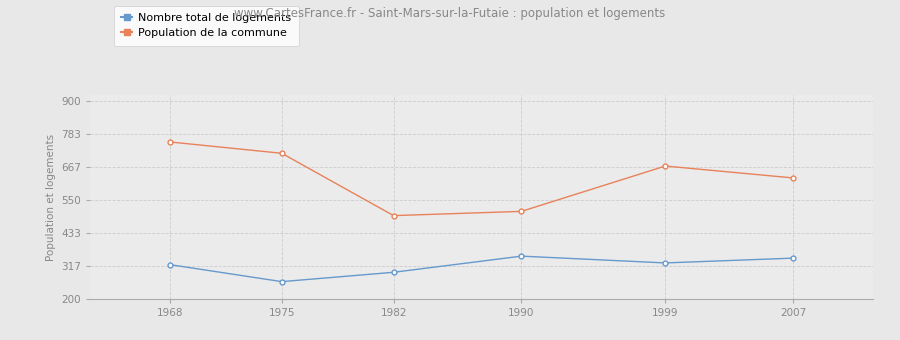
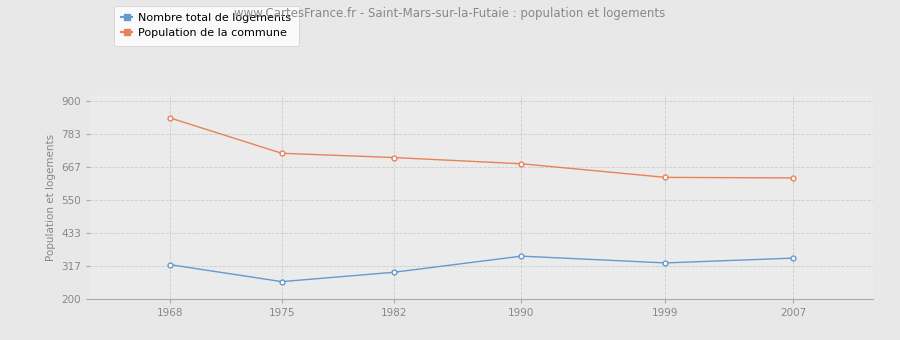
Population de la commune/1968: 755 -> 840
Population de la commune/1982: 495 -> 700
Population de la commune/1990: 510 -> 678
Population de la commune/1999: 670 -> 630
